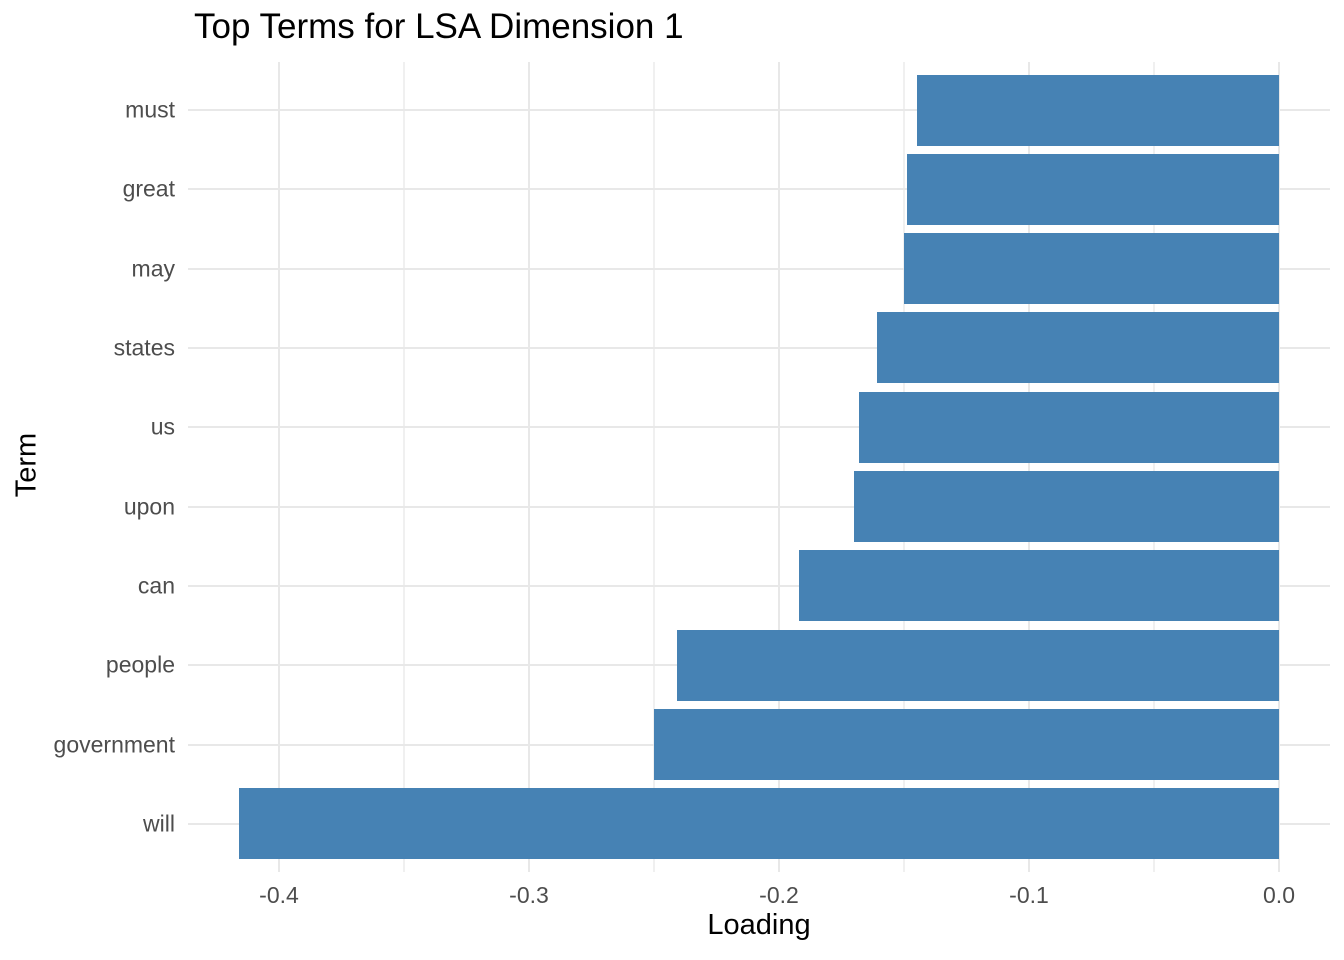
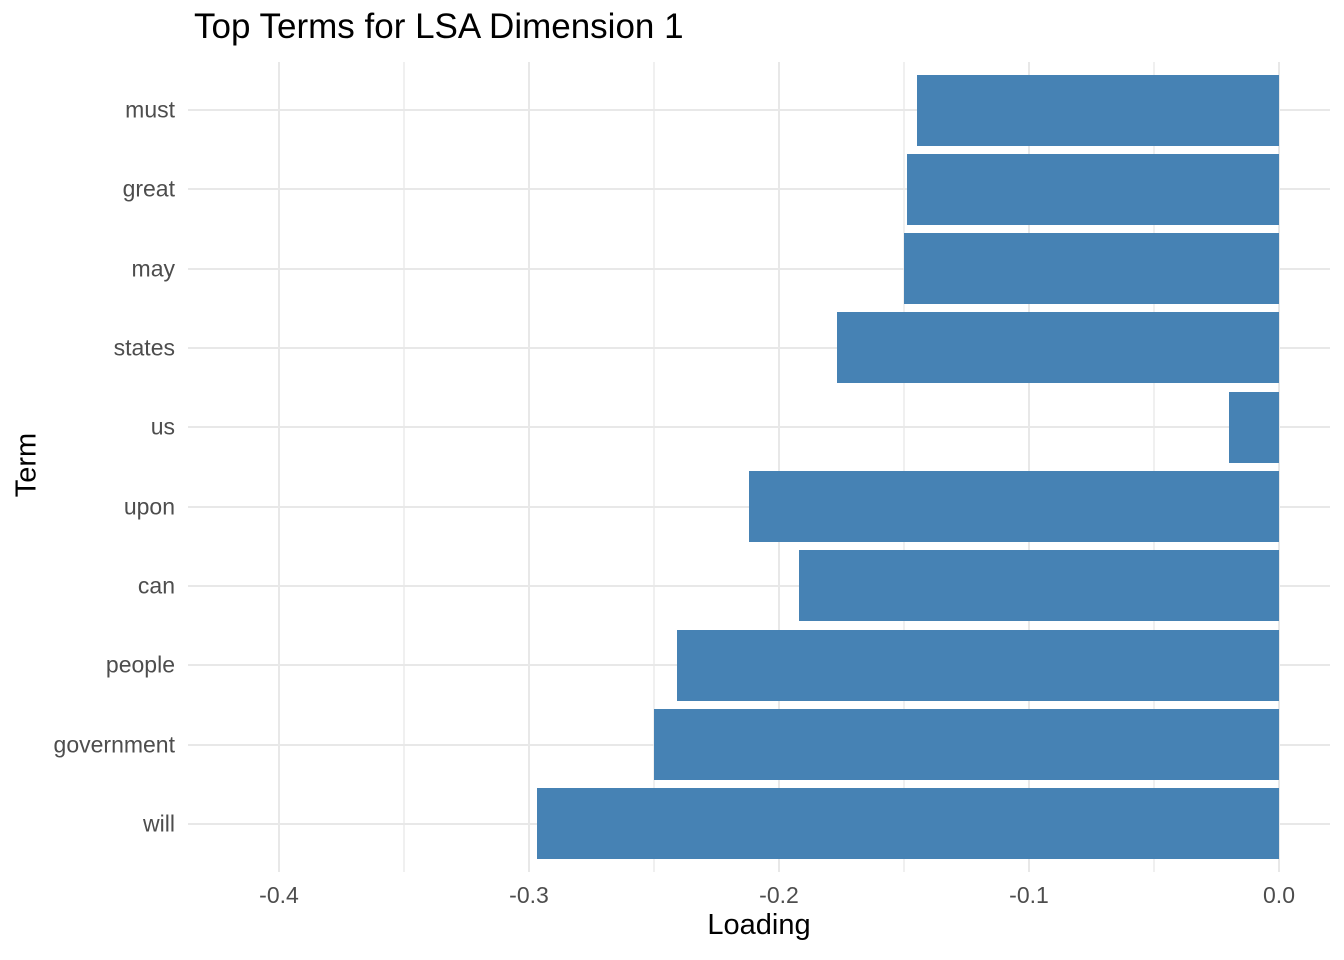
states: -0.161 -> -0.177
us: -0.168 -> -0.020
upon: -0.170 -> -0.212
will: -0.416 -> -0.297
